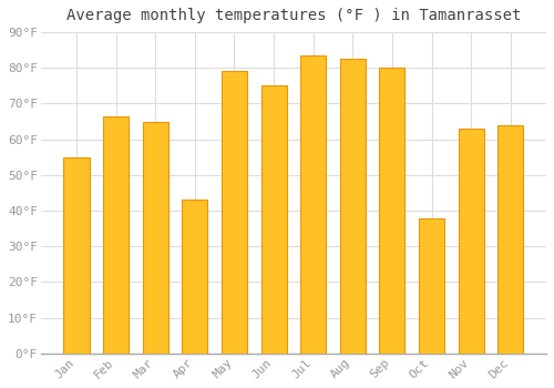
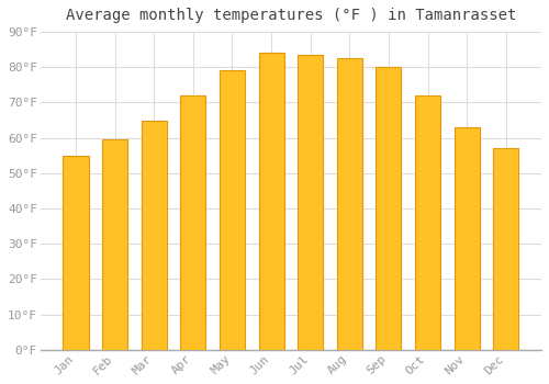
Feb: 66.5°F -> 59.5°F
Apr: 43.0°F -> 72.0°F
Jun: 75.0°F -> 84.0°F
Oct: 38.0°F -> 72.0°F
Dec: 64.0°F -> 57.0°F
